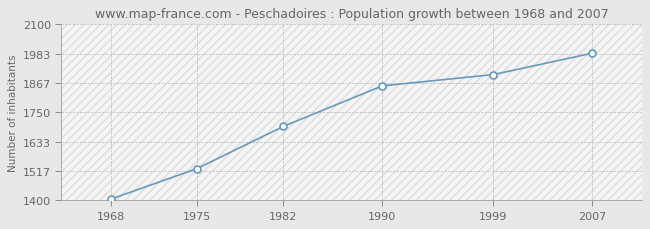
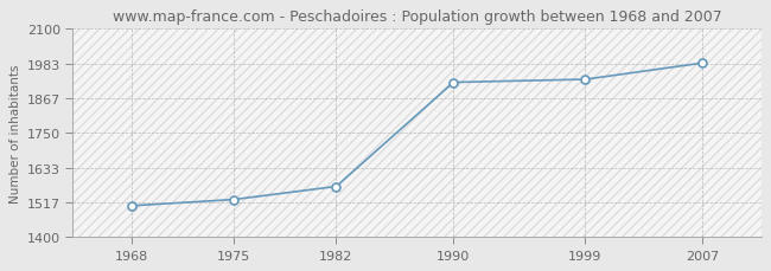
1968: 1404 -> 1505
1982: 1694 -> 1570
1990: 1855 -> 1920
1999: 1900 -> 1930
